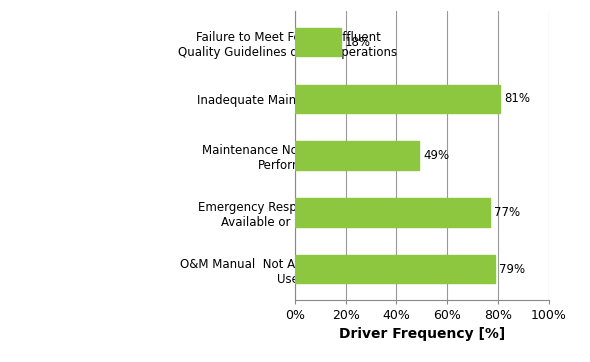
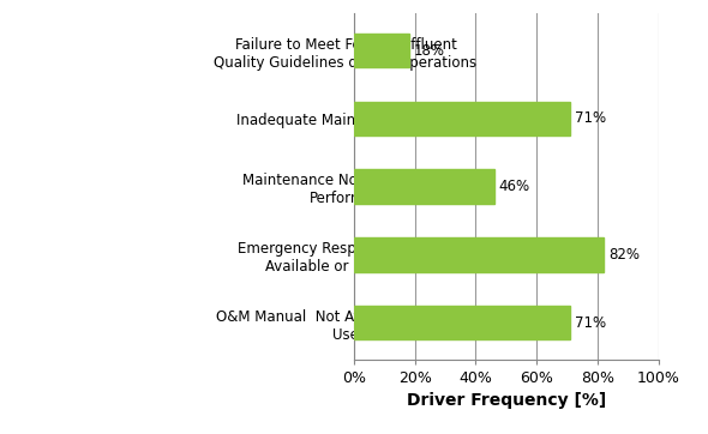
Inadequate Maintenance Logs: 81% -> 71%
Maintenance Not Adequately Performed: 49% -> 46%
Emergency Response Plan Not Available or Not in Use: 77% -> 82%
O&M Manual Not Available or Not in Use: 79% -> 71%
